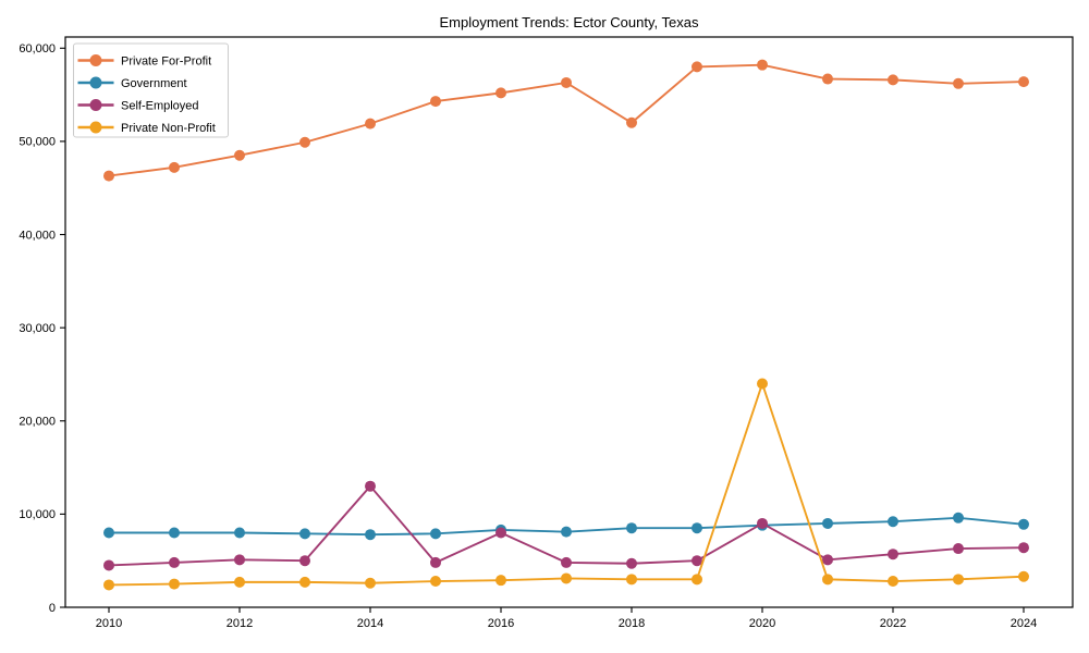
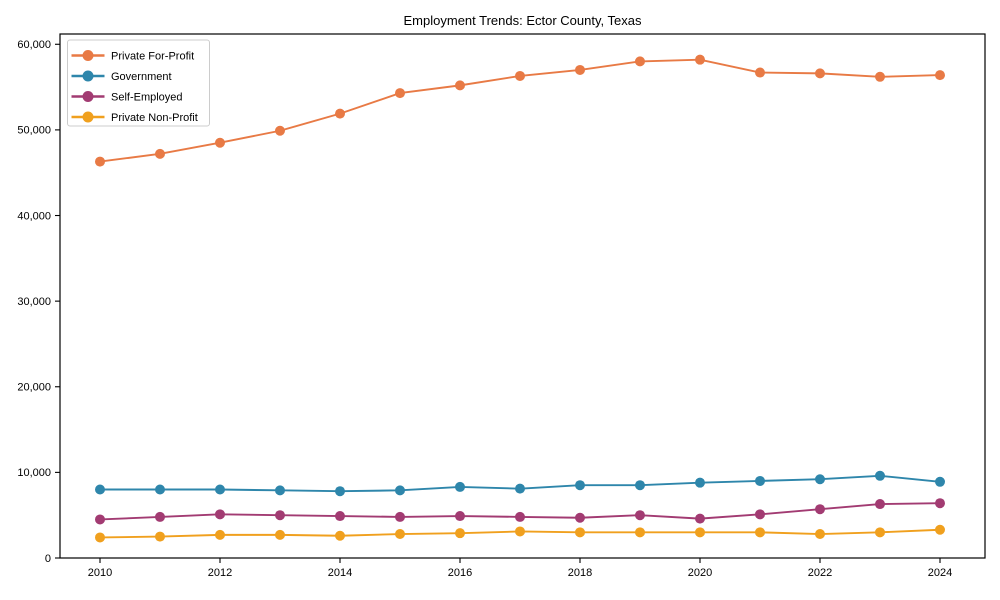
Self-Employed/2014: 13000 -> 5000
Self-Employed/2016: 8000 -> 5000
Private For-Profit/2018: 52000 -> 57000
Self-Employed/2020: 9000 -> 5000
Private Non-Profit/2020: 24000 -> 3000
